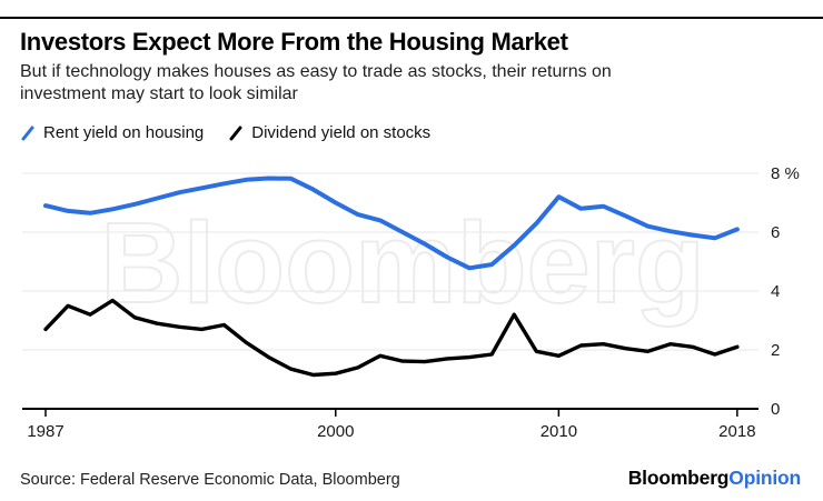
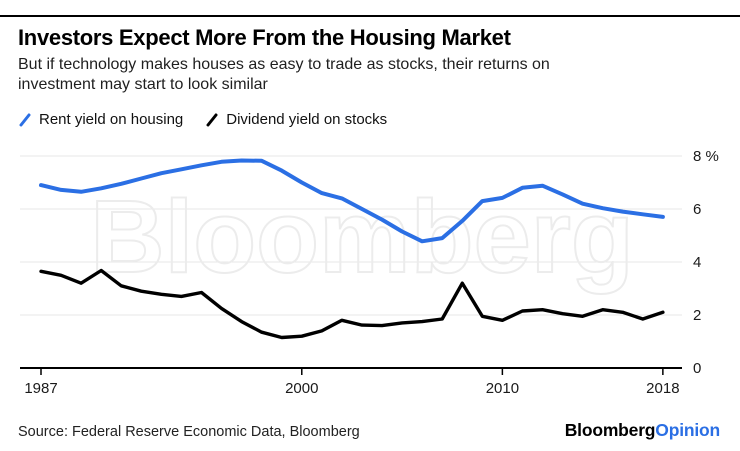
Dividend yield on stocks/1987: 2.7% -> 3.6%
Rent yield on housing/2010: 7.2% -> 6.4%
Rent yield on housing/2018: 6.1% -> 5.7%
